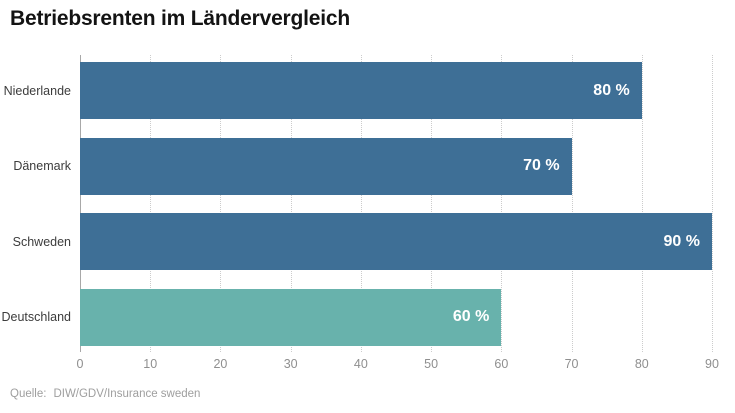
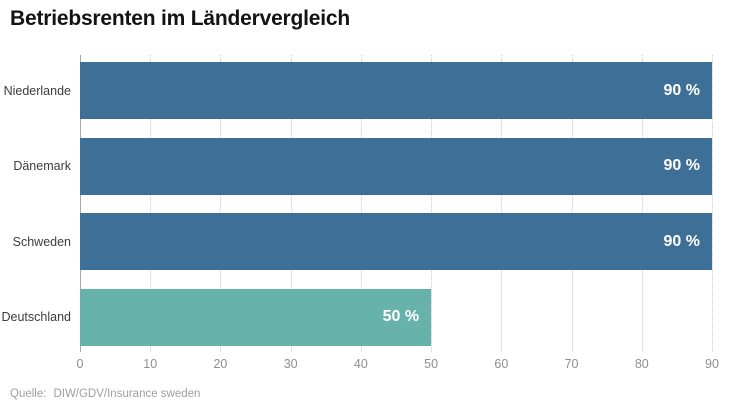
Niederlande: 80 -> 90
Dänemark: 70 -> 90
Deutschland: 60 -> 50
